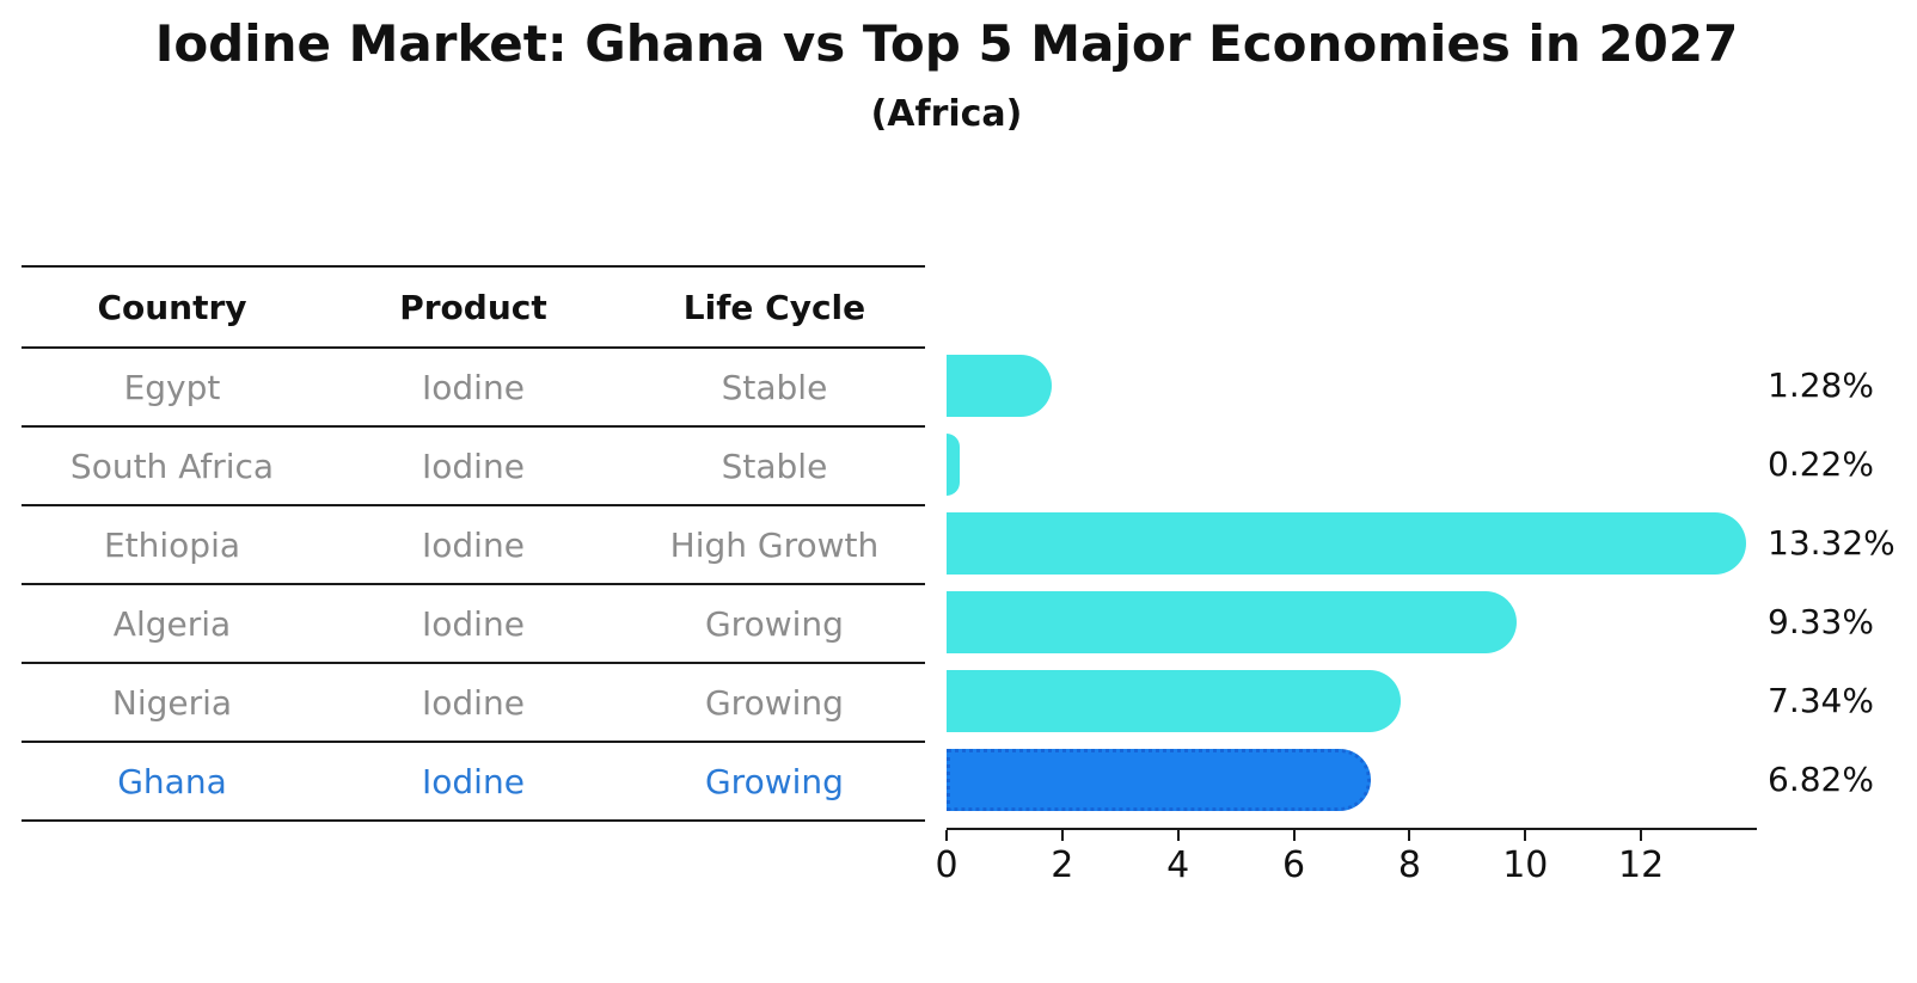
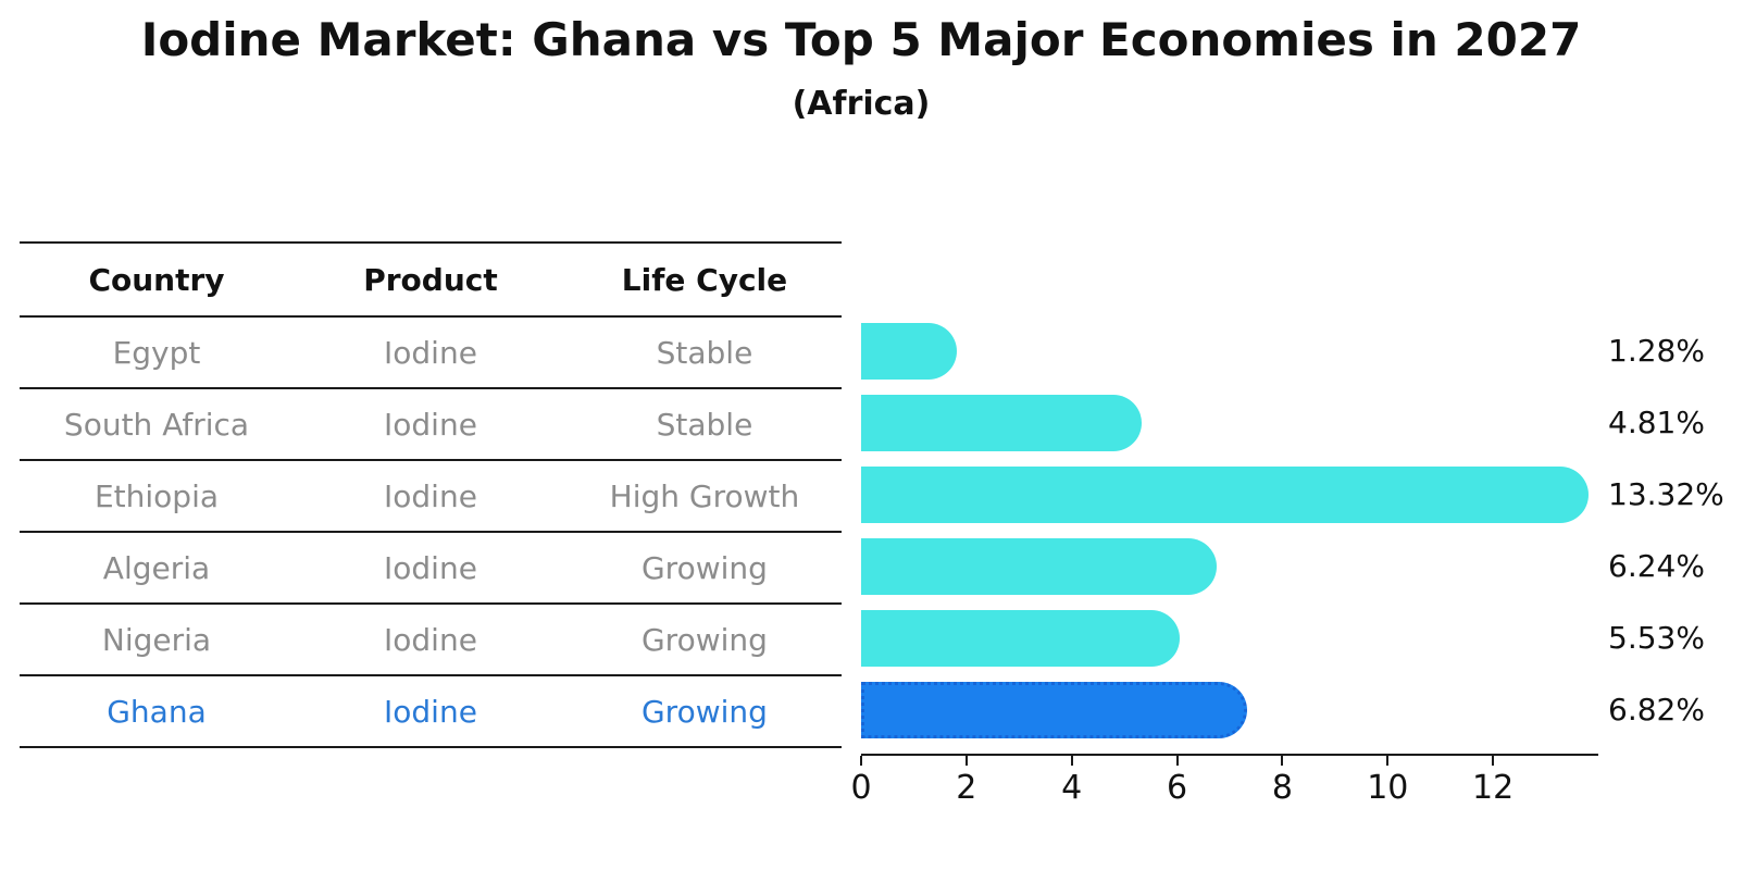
South Africa: 0.22% -> 4.81%
Algeria: 9.33% -> 6.24%
Nigeria: 7.34% -> 5.53%
